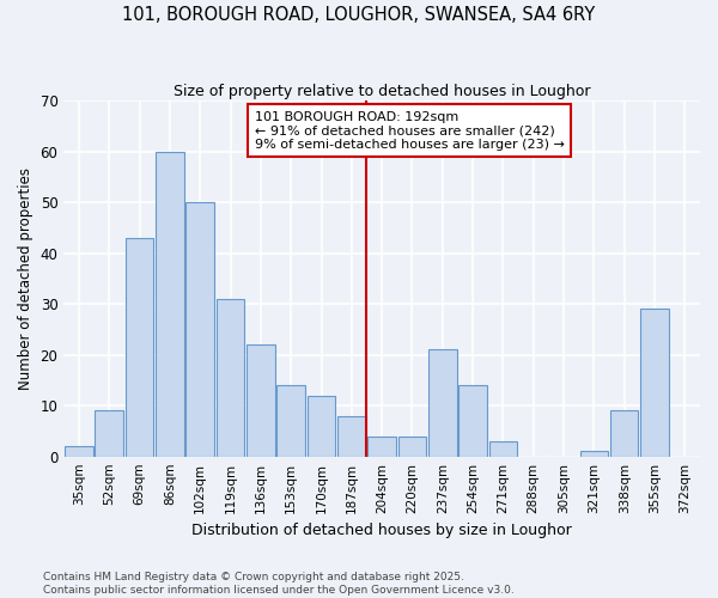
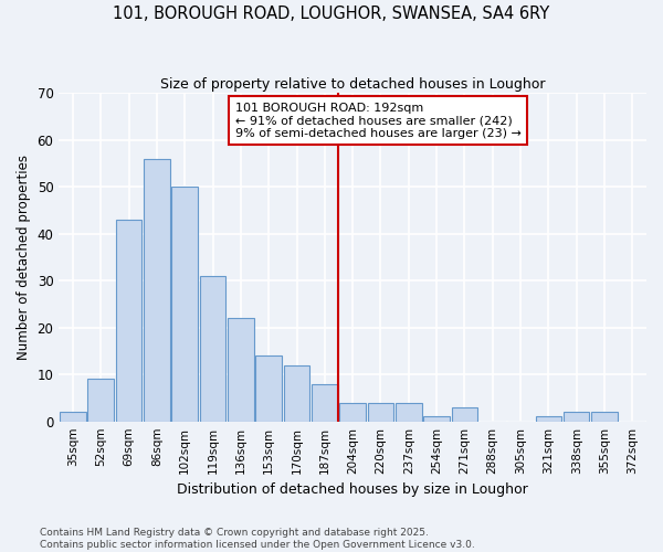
86sqm: 60 -> 56
237sqm: 21 -> 4
254sqm: 14 -> 1
338sqm: 9 -> 2
355sqm: 29 -> 2
